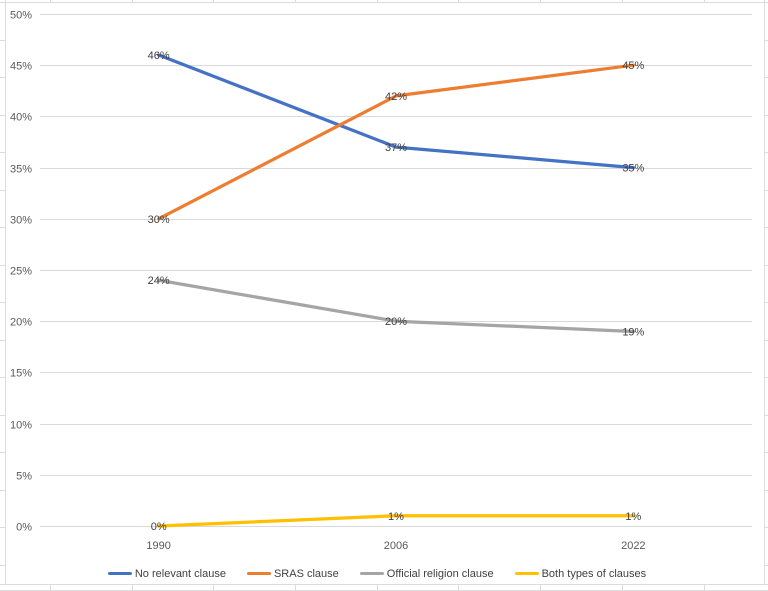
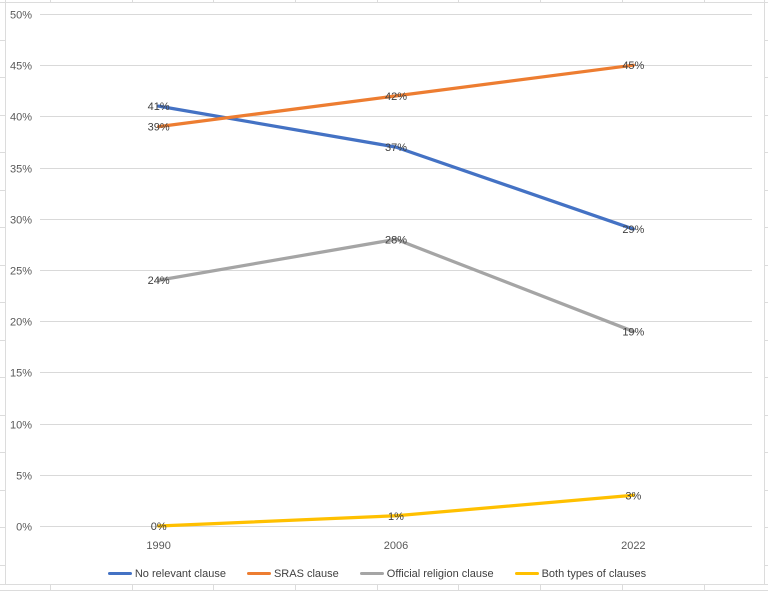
No relevant clause/1990: 46% -> 41%
SRAS clause/1990: 30% -> 39%
Official religion clause/2006: 20% -> 28%
No relevant clause/2022: 35% -> 29%
Both types of clauses/2022: 1% -> 3%
